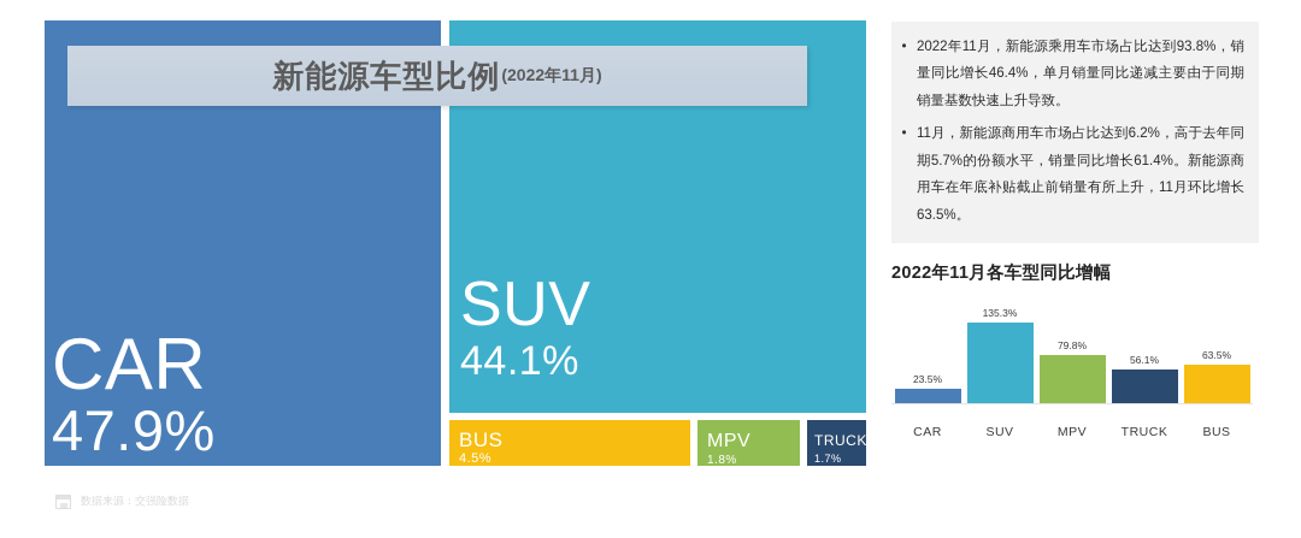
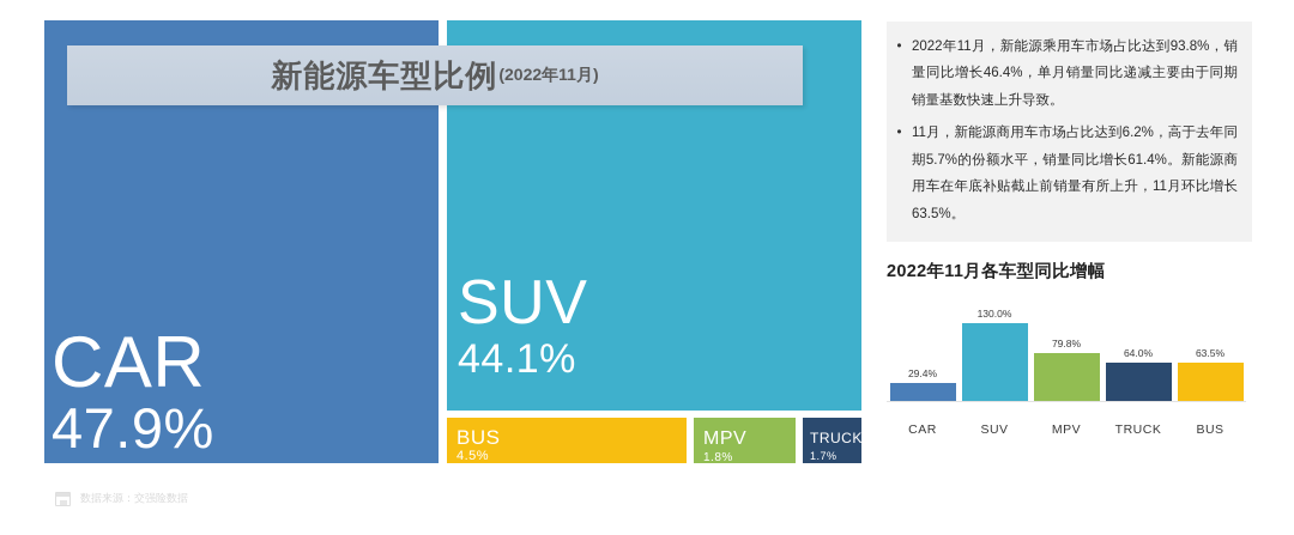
CAR: 23.5% -> 29.4%
SUV: 135.3% -> 130.0%
TRUCK: 56.1% -> 64.0%
